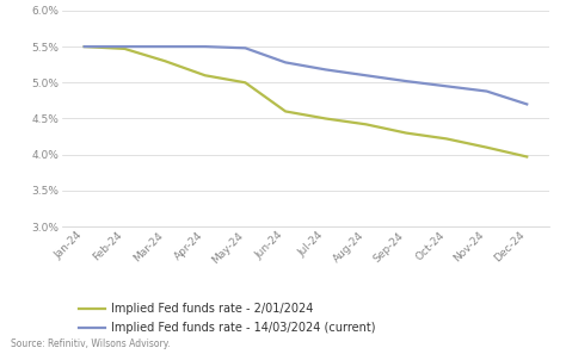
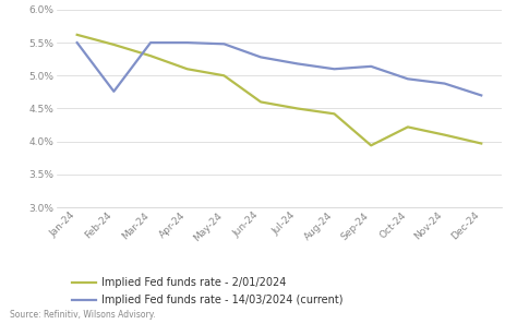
Implied Fed funds rate - 2/01/2024/Jan-24: 5.50% -> 5.62%
Implied Fed funds rate - 14/03/2024 (current)/Feb-24: 5.50% -> 4.76%
Implied Fed funds rate - 2/01/2024/Sep-24: 4.30% -> 3.94%
Implied Fed funds rate - 14/03/2024 (current)/Sep-24: 5.02% -> 5.14%
